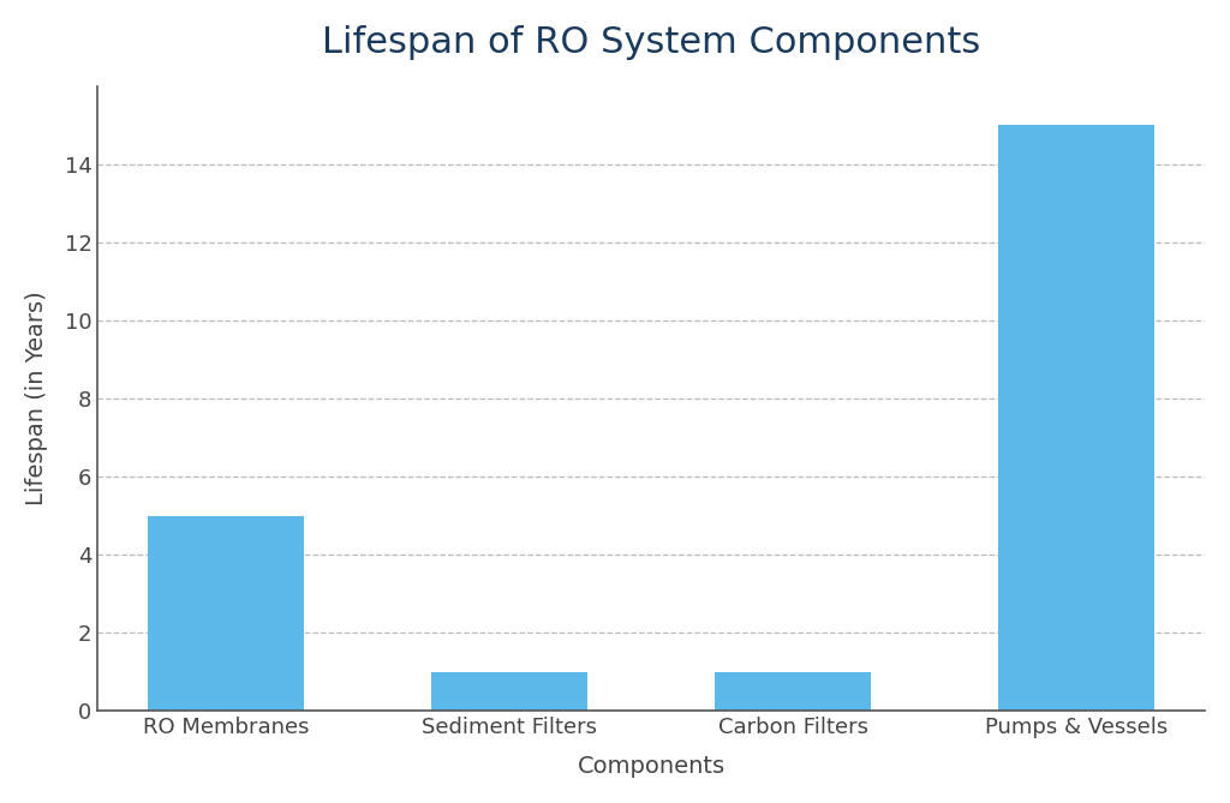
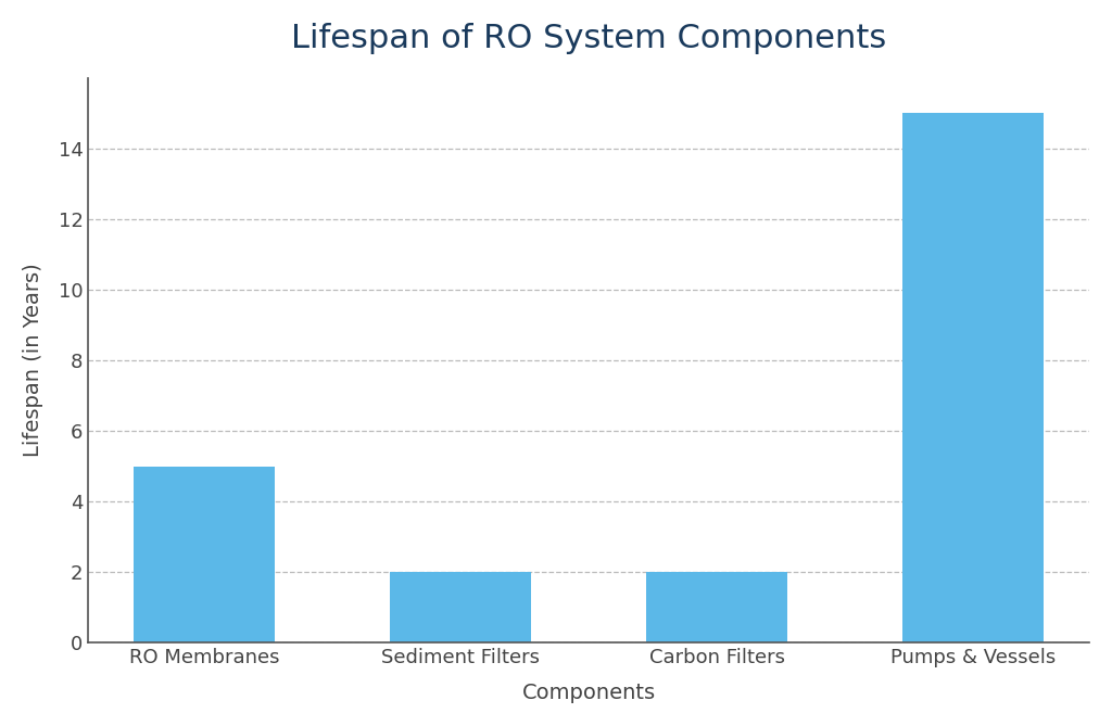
Sediment Filters: 1 -> 2
Carbon Filters: 1 -> 2
